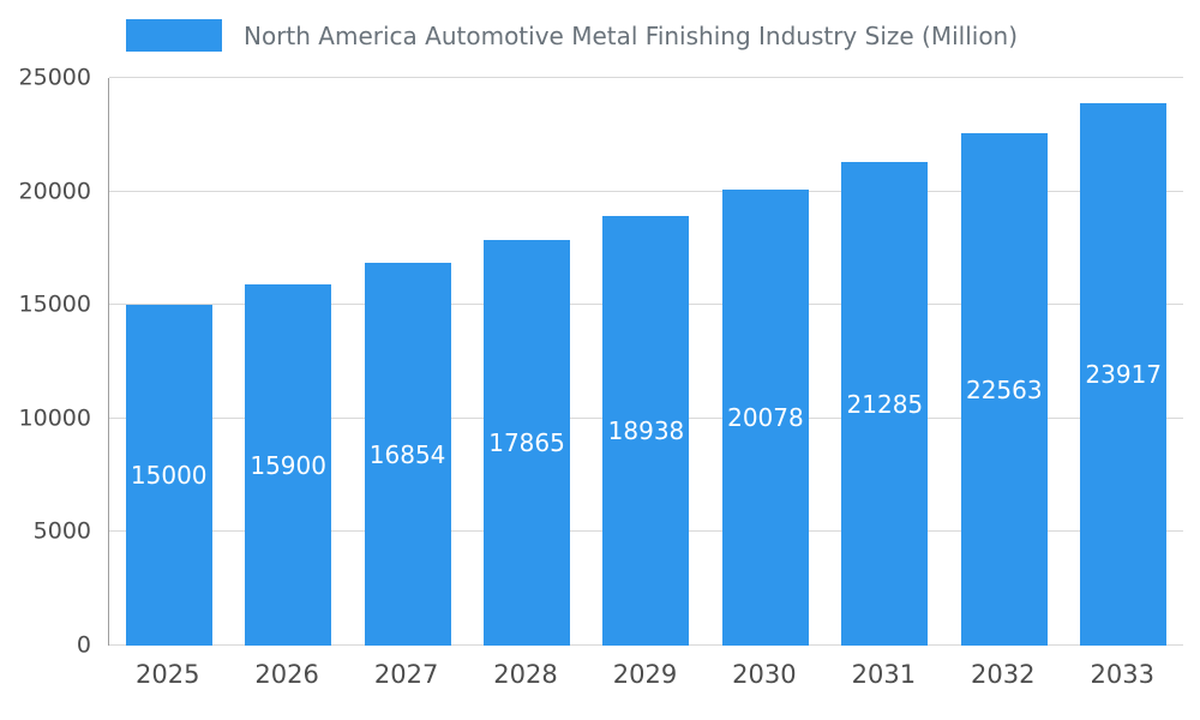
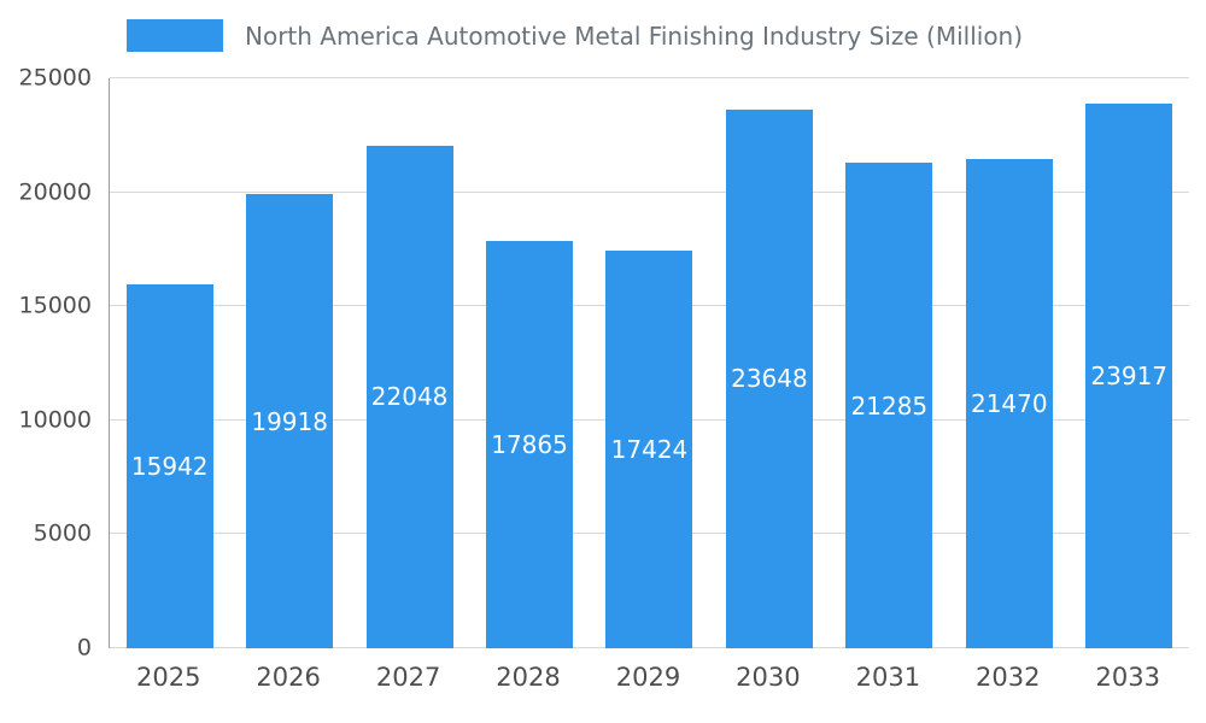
2025: 15000 -> 15942
2026: 15900 -> 19918
2027: 16854 -> 22048
2029: 18938 -> 17424
2030: 20078 -> 23648
2032: 22563 -> 21470
